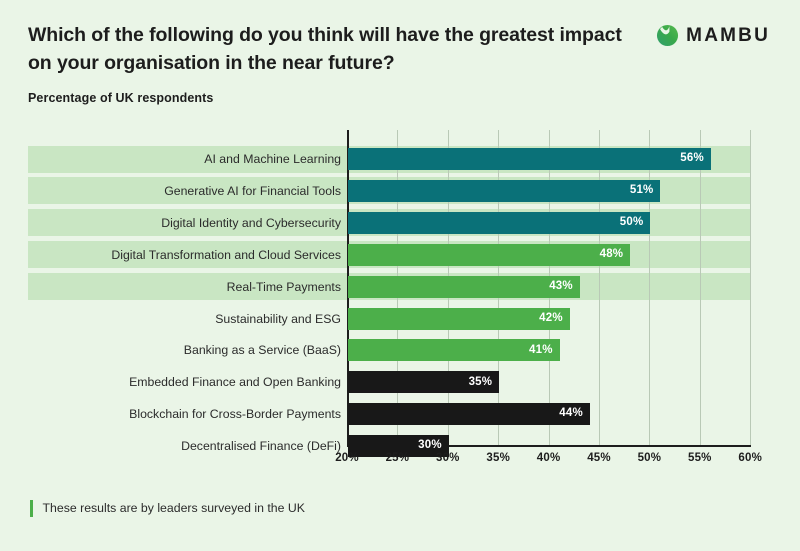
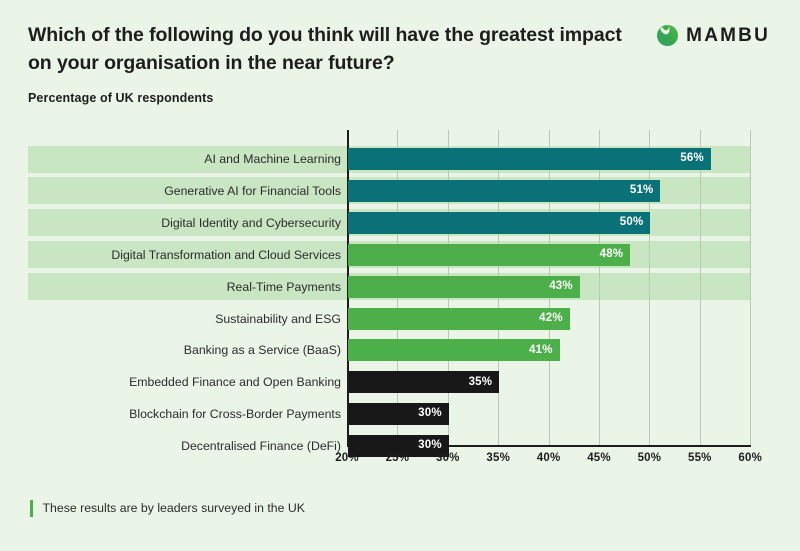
Blockchain for Cross-Border Payments: 44% -> 30%
